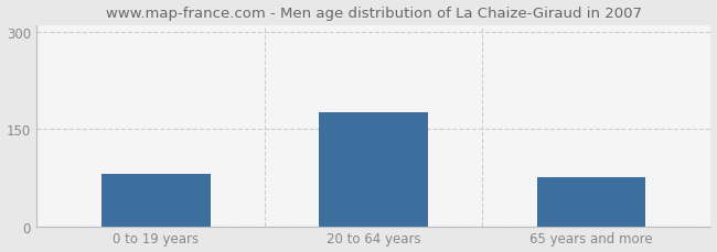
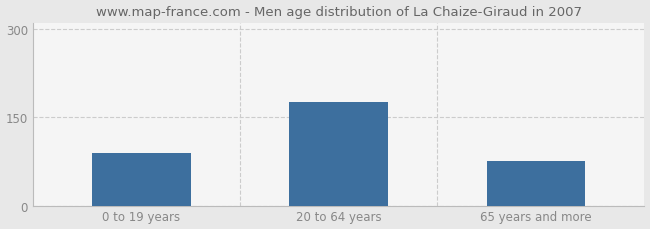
0 to 19 years: 80 -> 90
